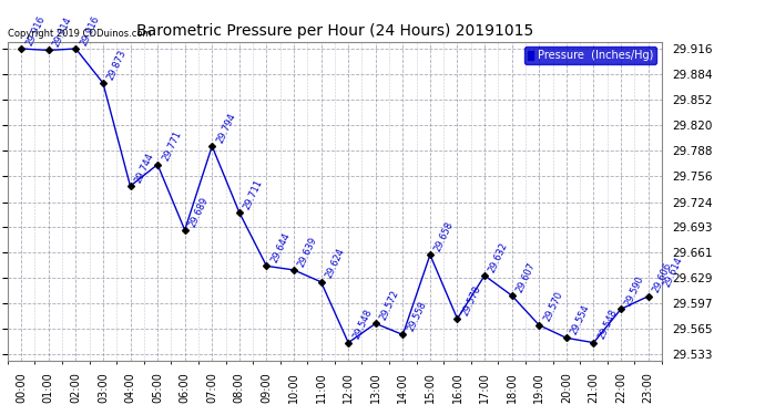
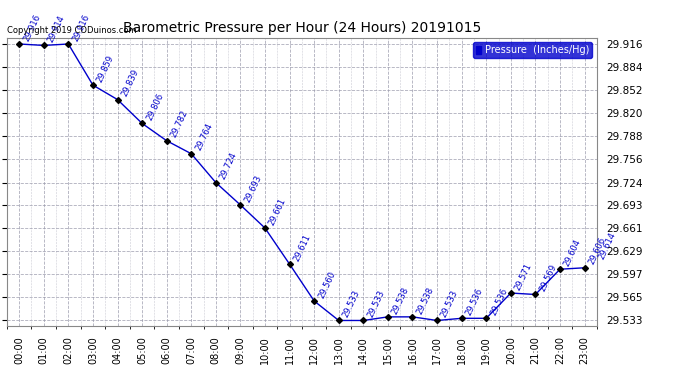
03:00: 29.873 -> 29.859
04:00: 29.744 -> 29.839
05:00: 29.771 -> 29.806
06:00: 29.689 -> 29.782
07:00: 29.794 -> 29.764
08:00: 29.711 -> 29.724
09:00: 29.644 -> 29.693
10:00: 29.639 -> 29.661
11:00: 29.624 -> 29.611
12:00: 29.548 -> 29.560
13:00: 29.572 -> 29.533
14:00: 29.558 -> 29.533
15:00: 29.658 -> 29.538
16:00: 29.578 -> 29.538
17:00: 29.632 -> 29.533
18:00: 29.607 -> 29.536
19:00: 29.570 -> 29.536
20:00: 29.554 -> 29.571
21:00: 29.548 -> 29.569
22:00: 29.590 -> 29.604
